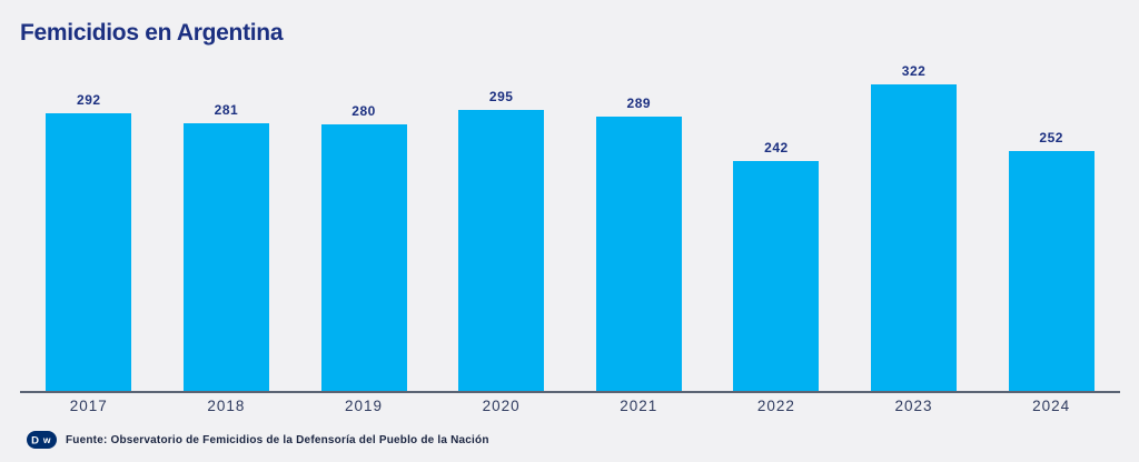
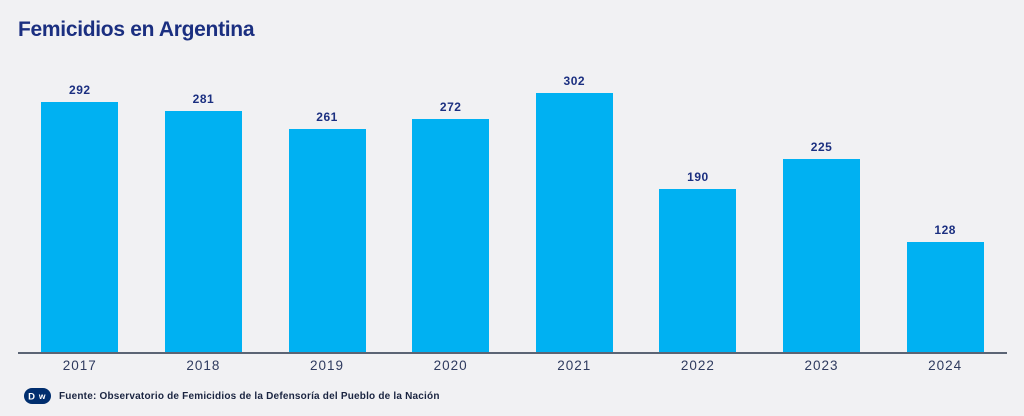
2019: 280 -> 261
2020: 295 -> 272
2021: 289 -> 302
2022: 242 -> 190
2023: 322 -> 225
2024: 252 -> 128
